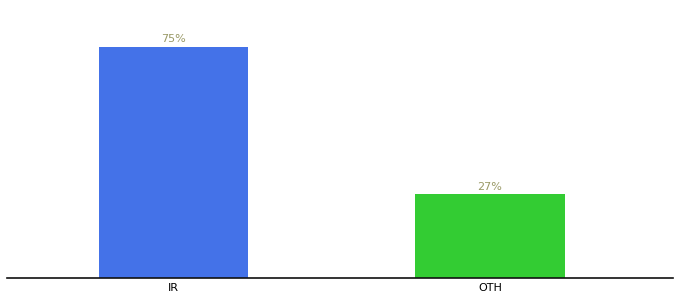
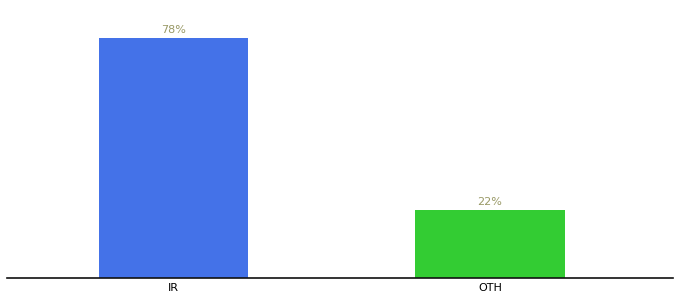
IR: 75% -> 78%
OTH: 27% -> 22%
